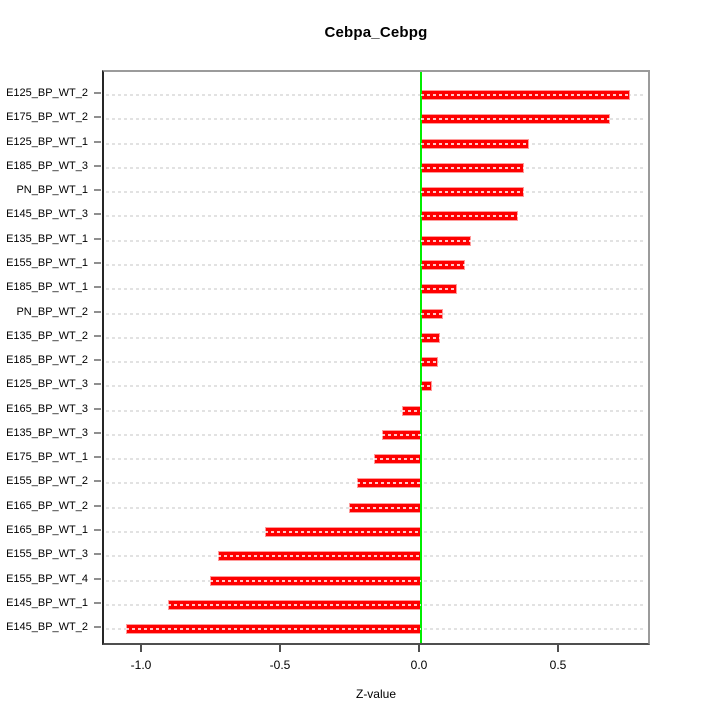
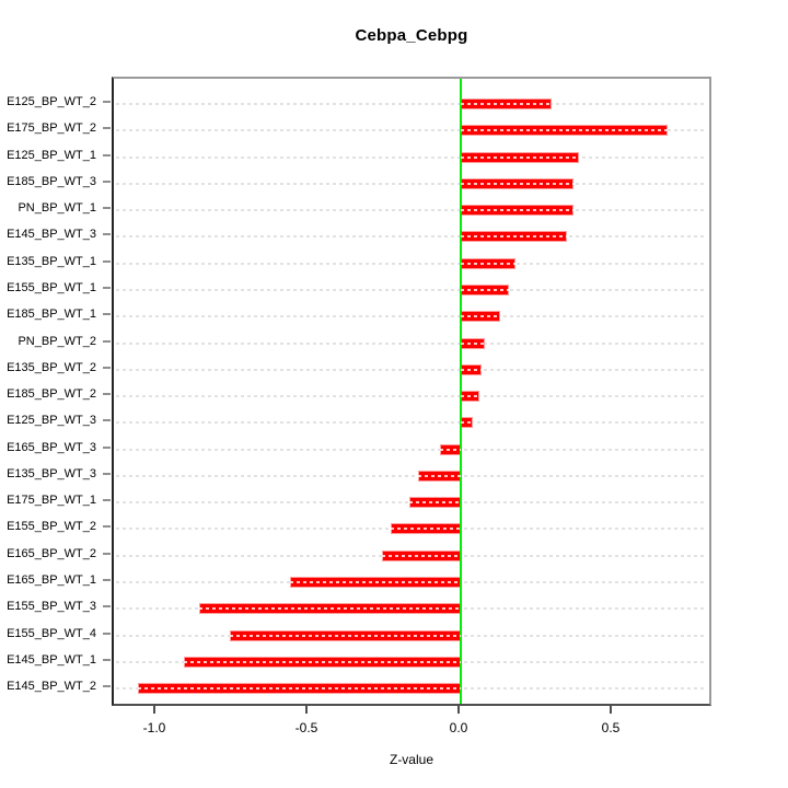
E125_BP_WT_2: 0.75 -> 0.30
E155_BP_WT_3: -0.73 -> -0.86
